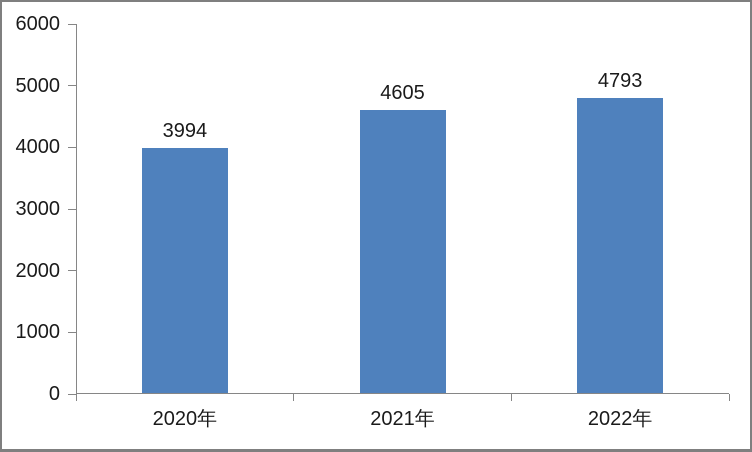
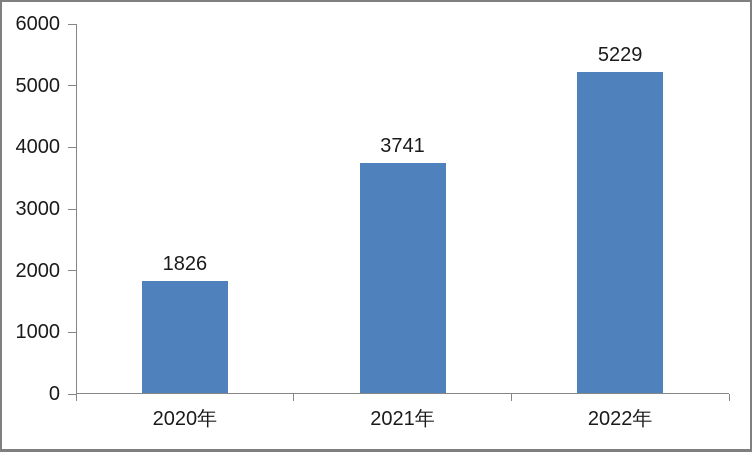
2020年: 3994 -> 1826
2021年: 4605 -> 3741
2022年: 4793 -> 5229
